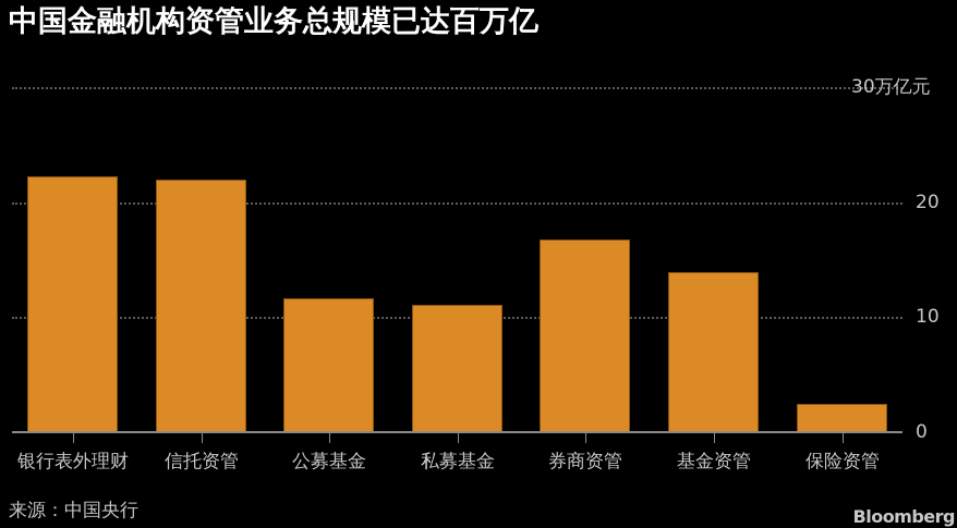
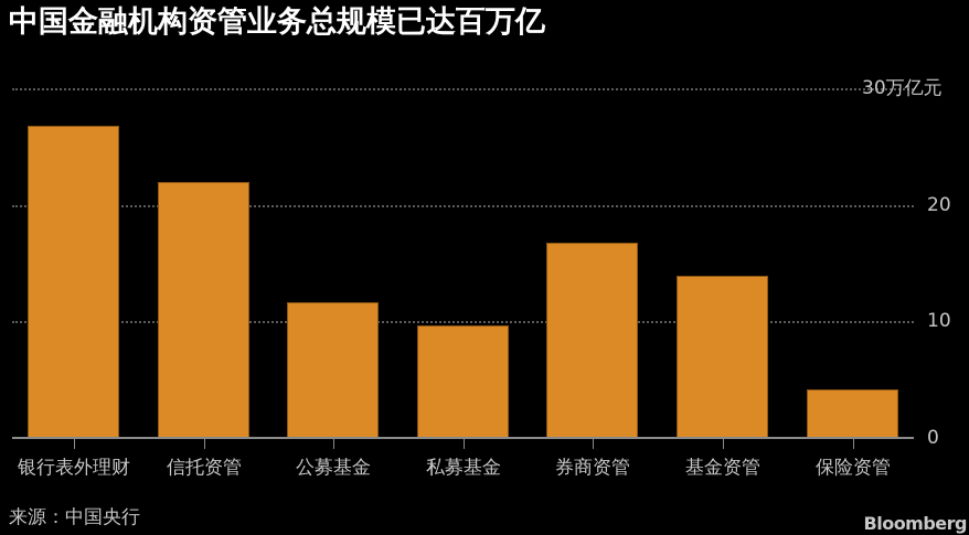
银行表外理财: 22.3 -> 26.8
私募基金: 11.1 -> 9.7
保险资管: 2.5 -> 4.2
